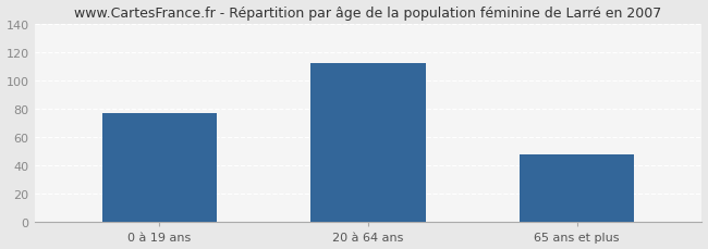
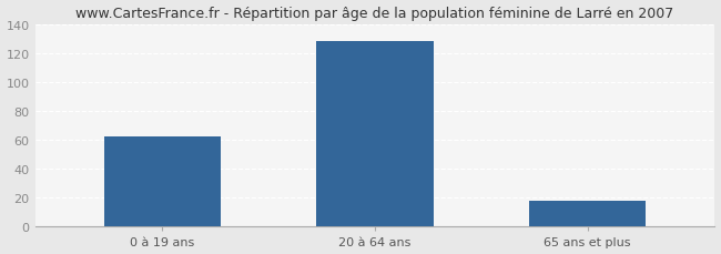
0 à 19 ans: 77 -> 62
20 à 64 ans: 112 -> 128
65 ans et plus: 48 -> 18
